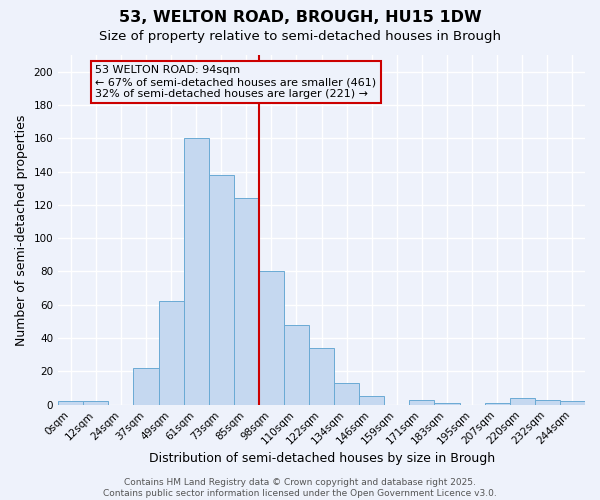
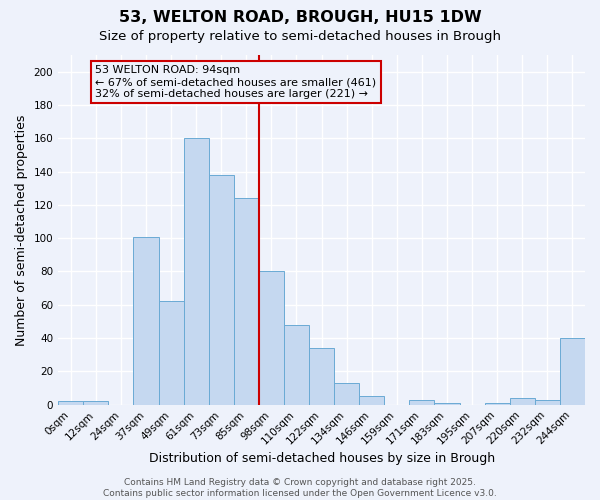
37sqm: 22 -> 101
244sqm: 2 -> 40
